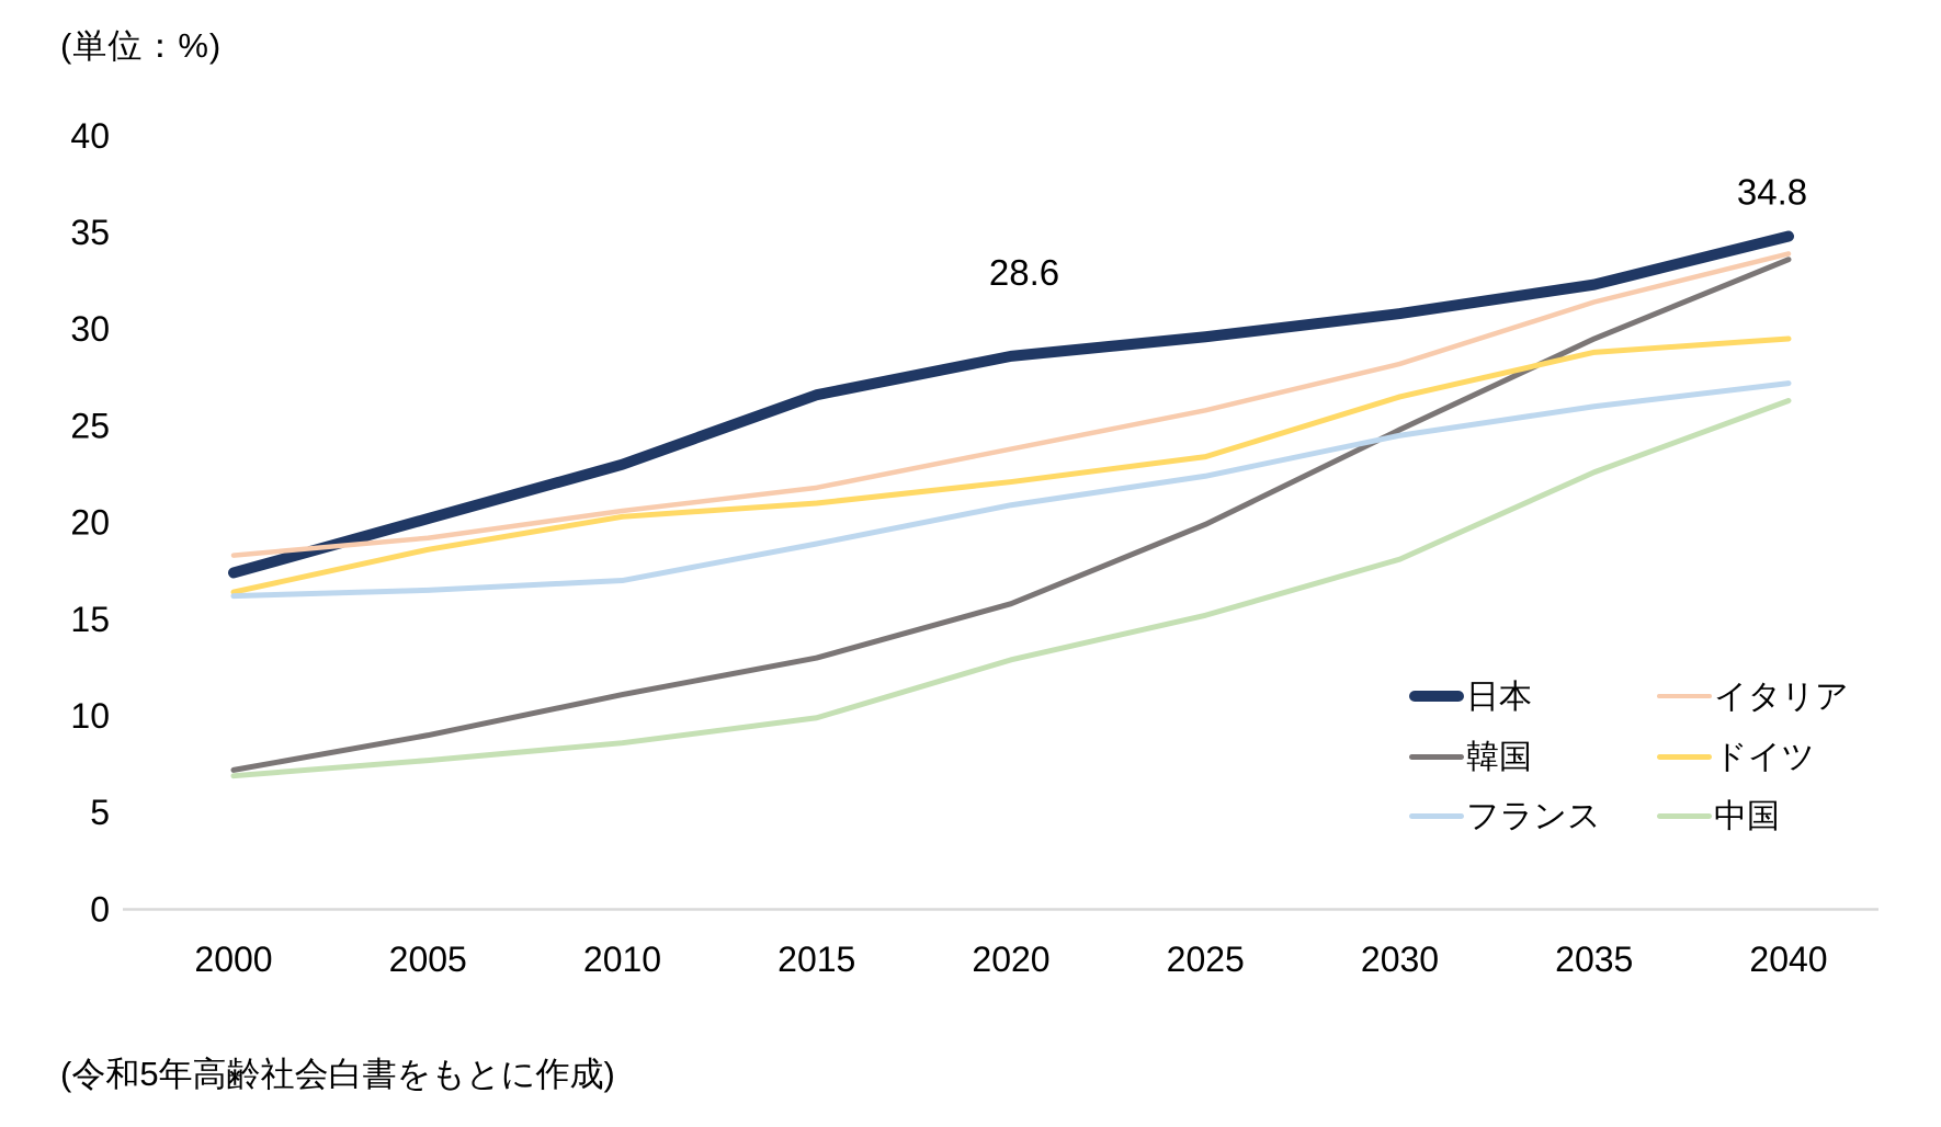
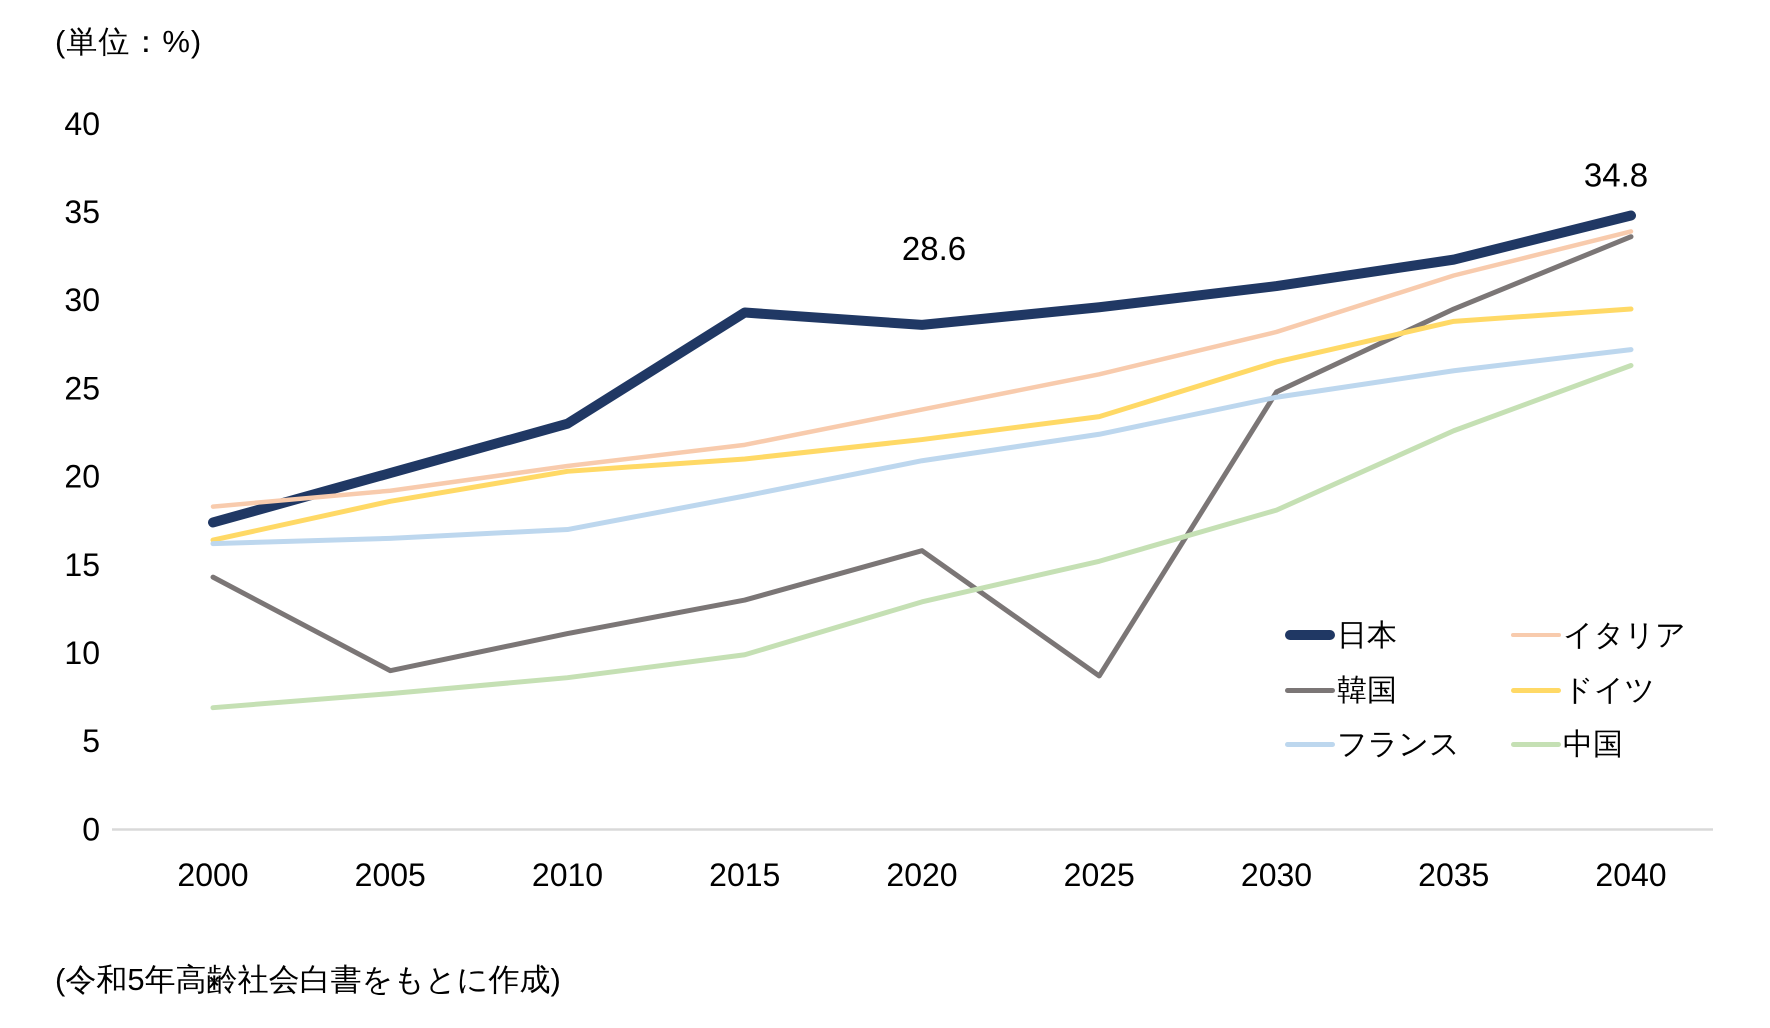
韓国/2000: 7.2 -> 14.3
日本/2015: 26.6 -> 29.3
韓国/2025: 19.9 -> 8.7
